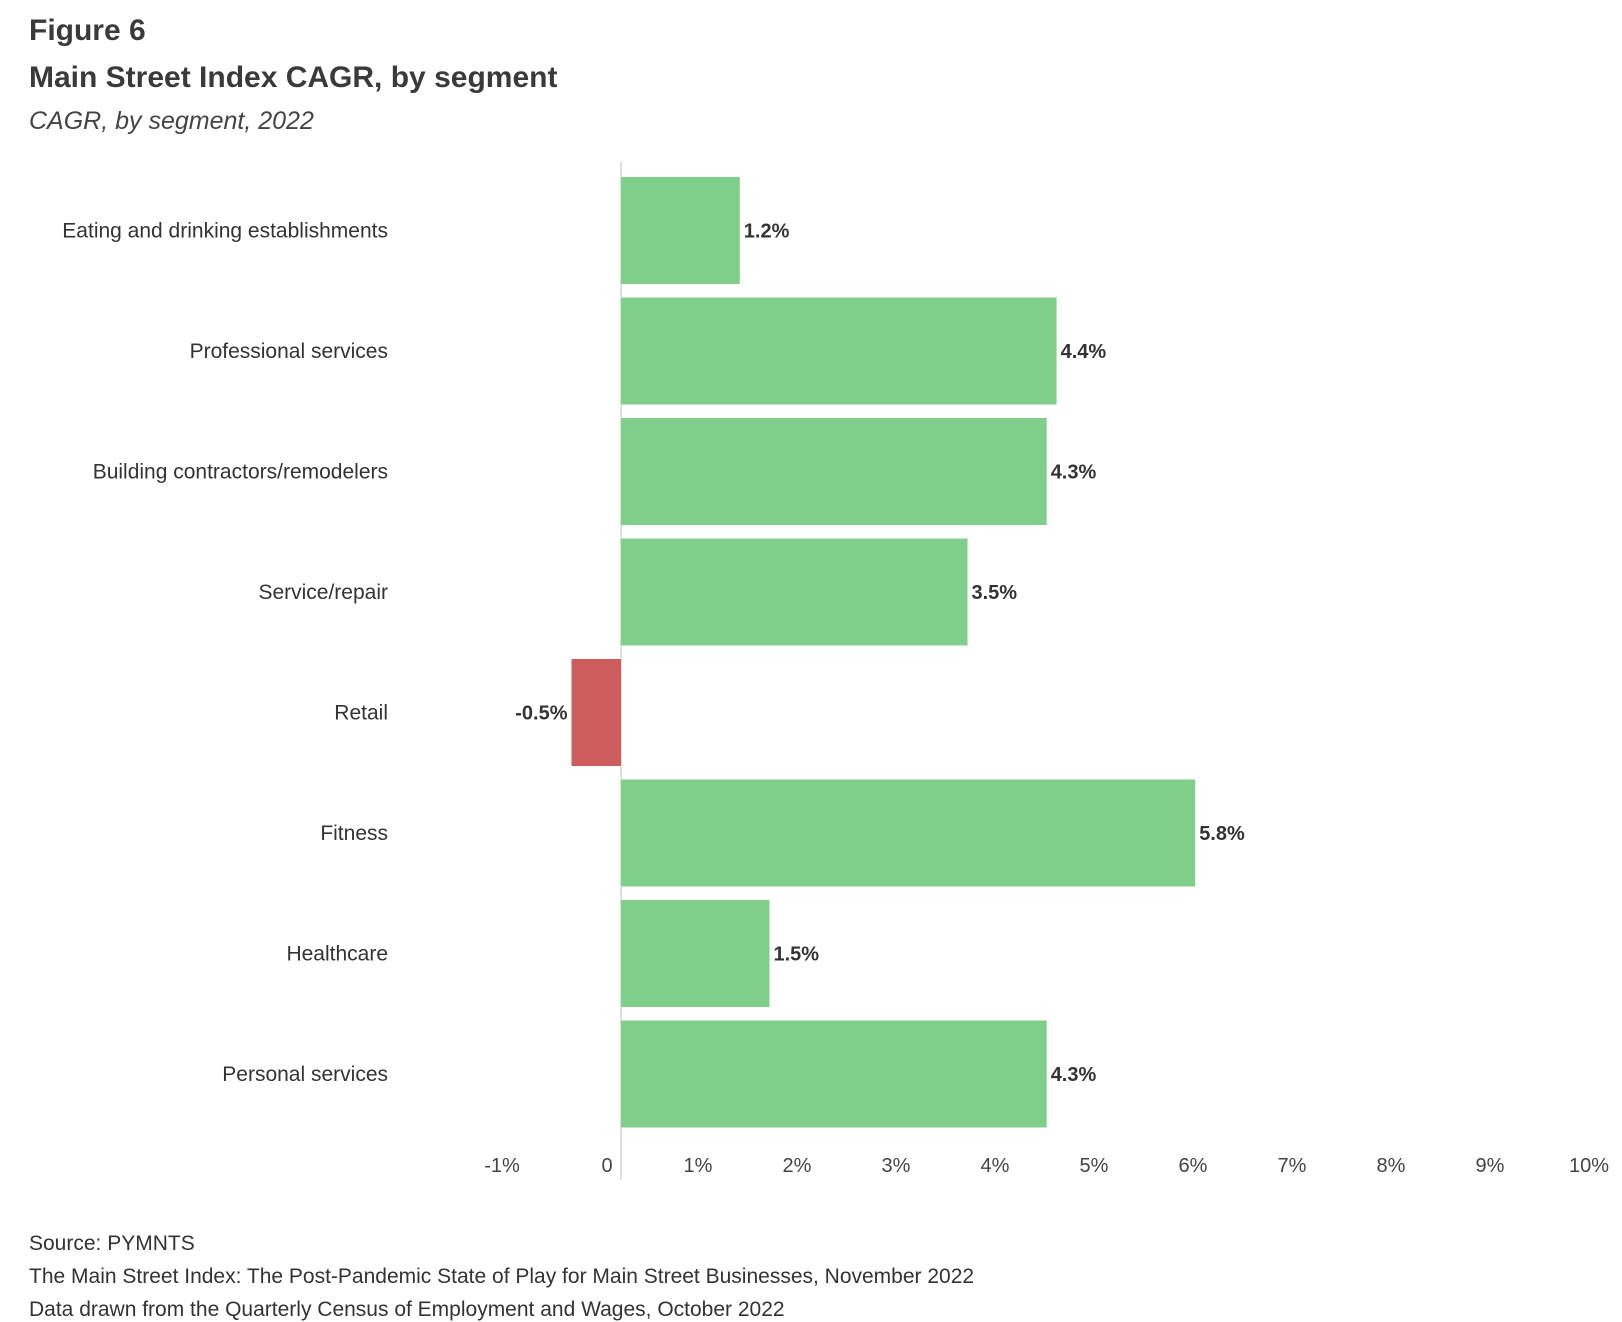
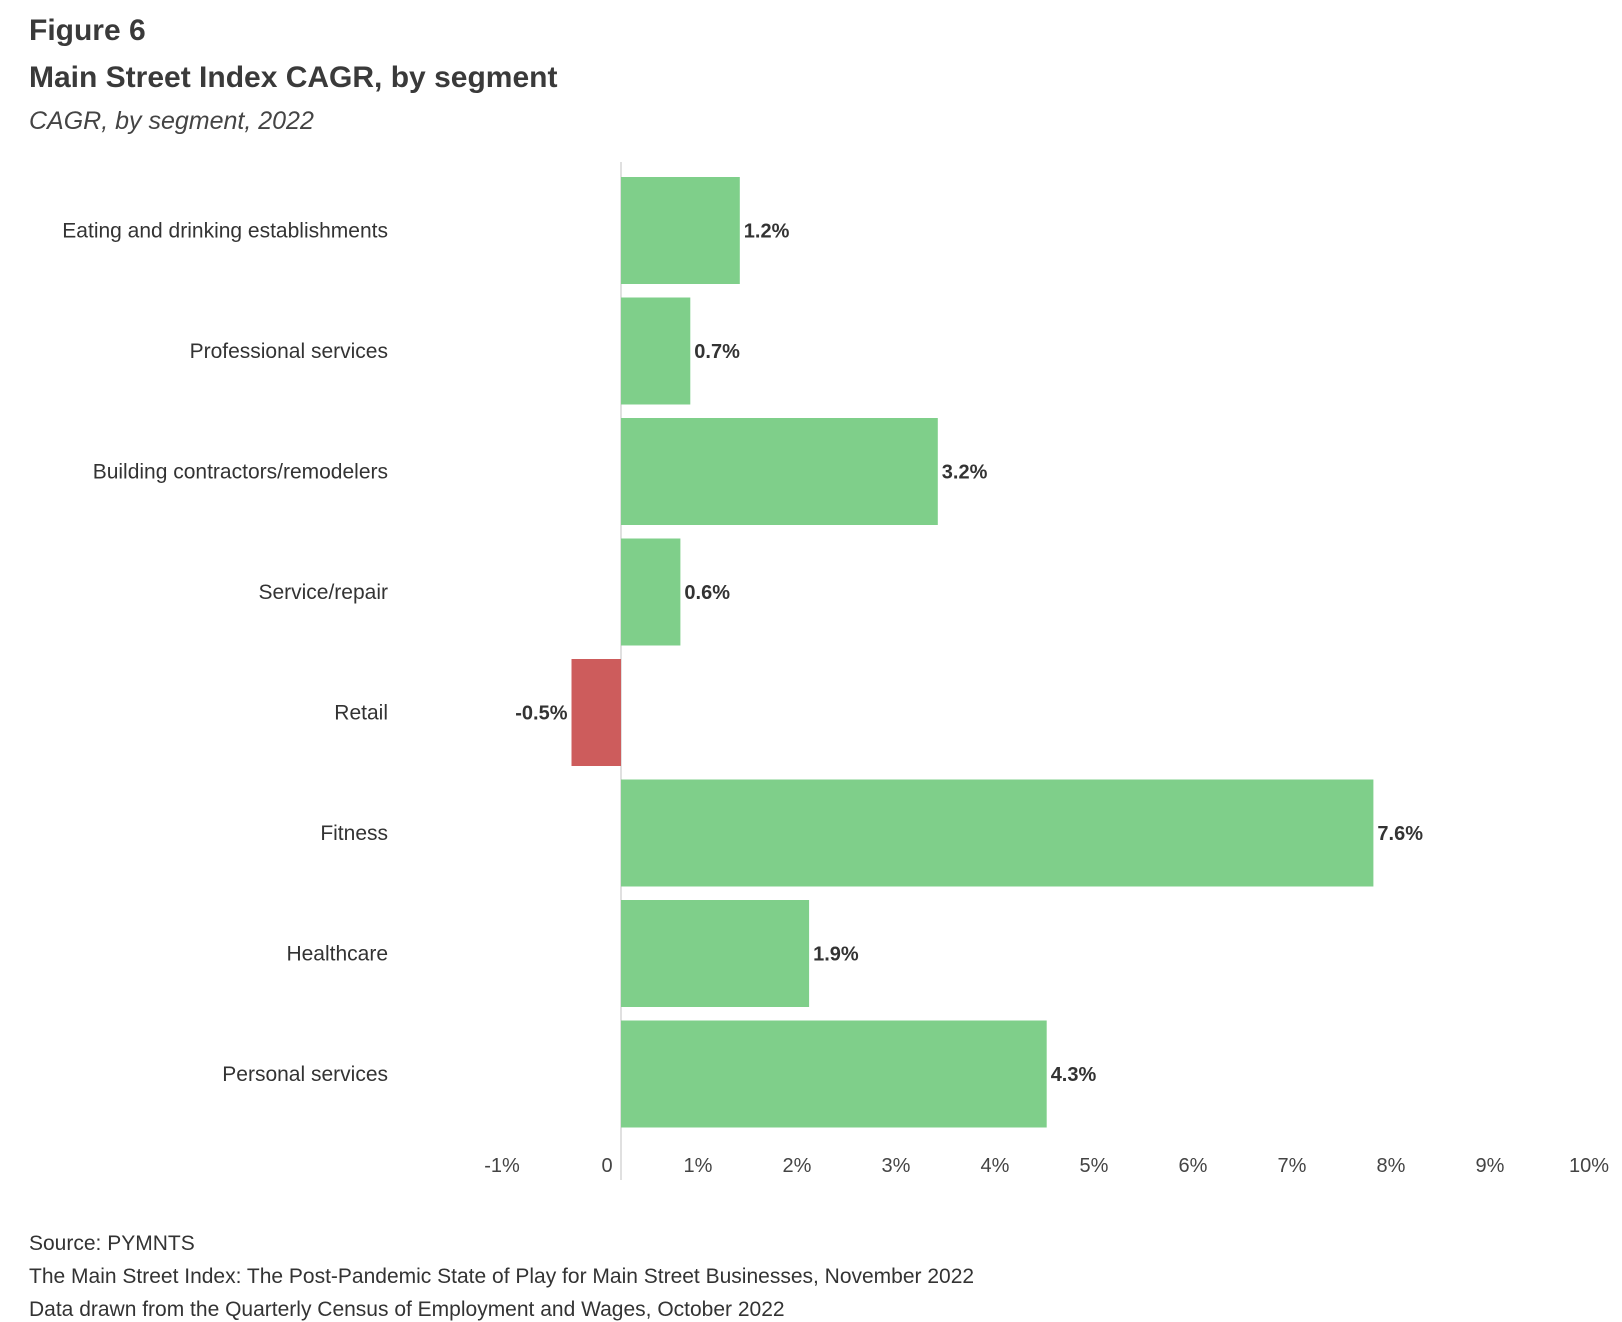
Professional services: 4.4% -> 0.7%
Building contractors/remodelers: 4.3% -> 3.2%
Service/repair: 3.5% -> 0.6%
Fitness: 5.8% -> 7.6%
Healthcare: 1.5% -> 1.9%
